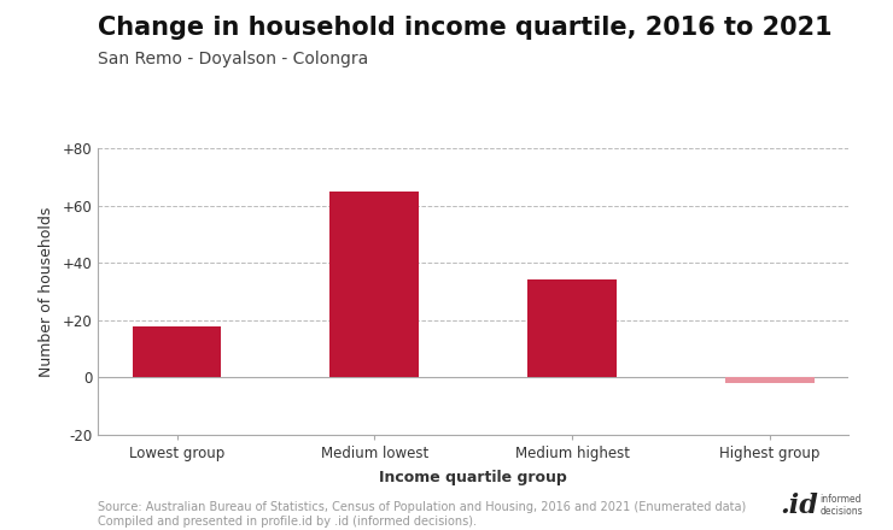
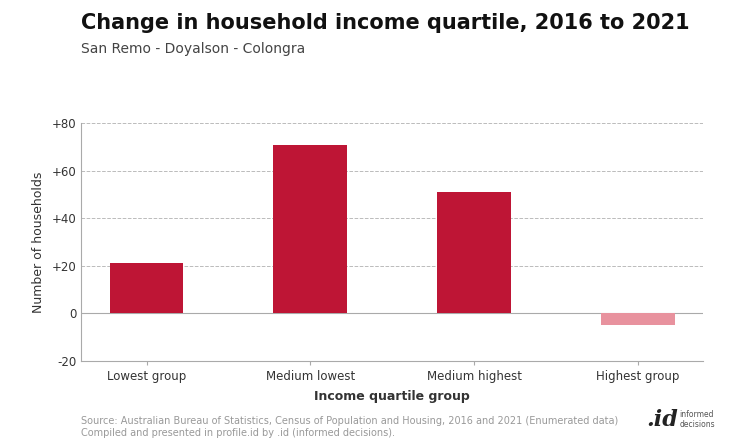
Lowest group: 18 -> 21
Medium lowest: 65 -> 71
Medium highest: 34 -> 51
Highest group: -2 -> -5
